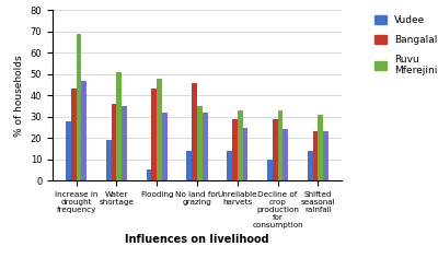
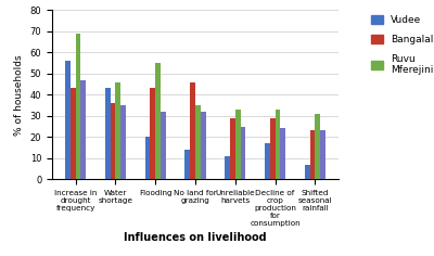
Vudee/Increase in drought frequency: 28 -> 56
Vudee/Water shortage: 19 -> 43
Ruvu Mferejini/Water shortage: 51 -> 46
Vudee/Flooding: 5 -> 20
Ruvu Mferejini/Flooding: 48 -> 55
Vudee/Unreliable harvets: 14 -> 11
Vudee/Decline of crop production for consumption: 10 -> 17
Vudee/Shifted seasonal rainfall: 14 -> 7
